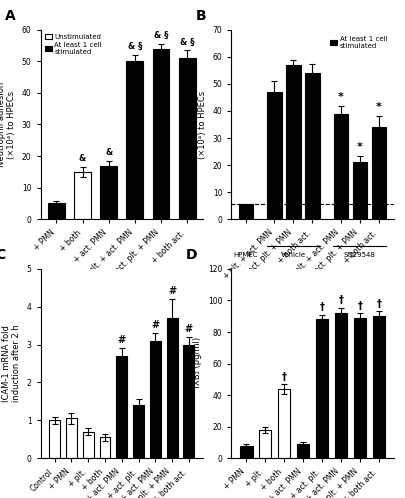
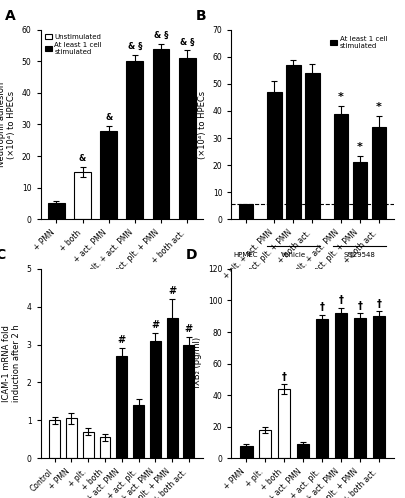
+ act. PMN: 17 -> 28
